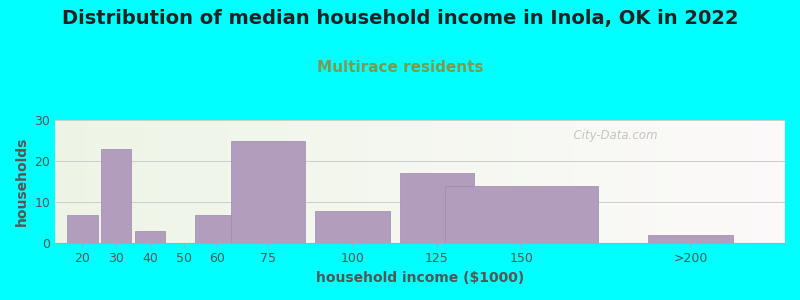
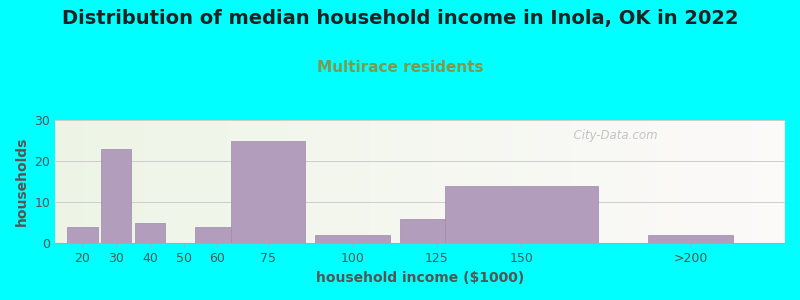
20: 7 -> 4
40: 3 -> 5
60: 7 -> 4
100: 8 -> 2
125: 17 -> 6
